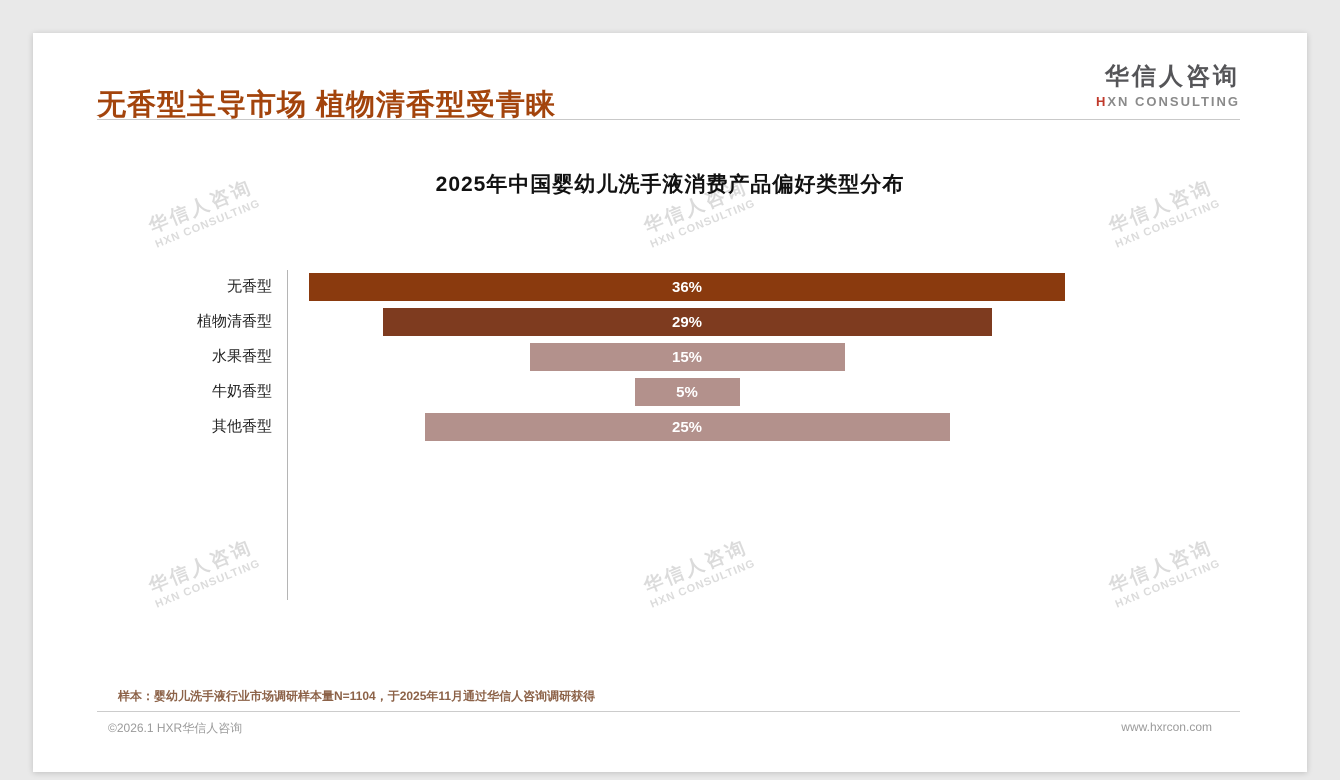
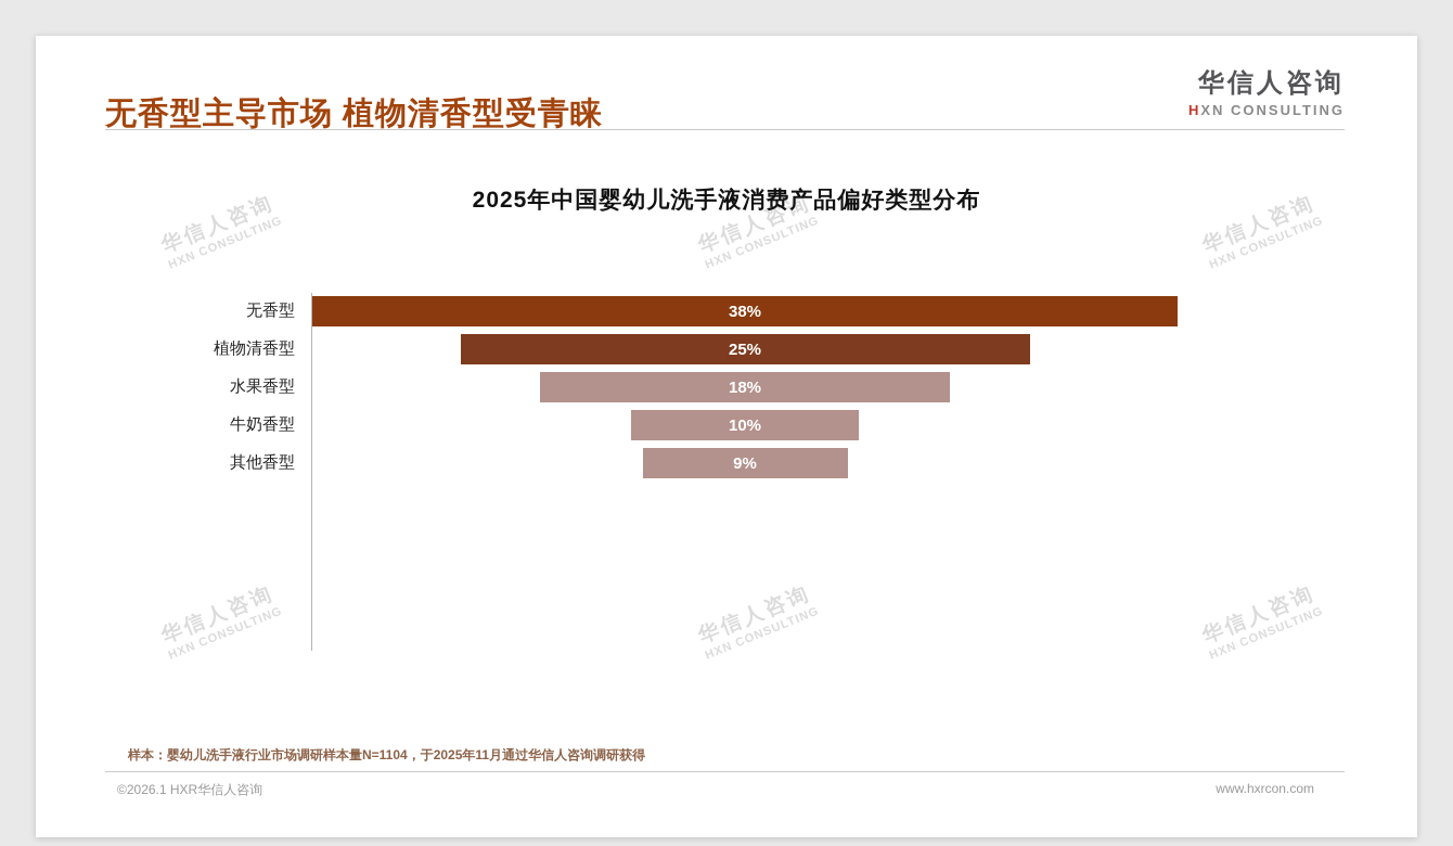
无香型: 36% -> 38%
植物清香型: 29% -> 25%
水果香型: 15% -> 18%
牛奶香型: 5% -> 10%
其他香型: 25% -> 9%
